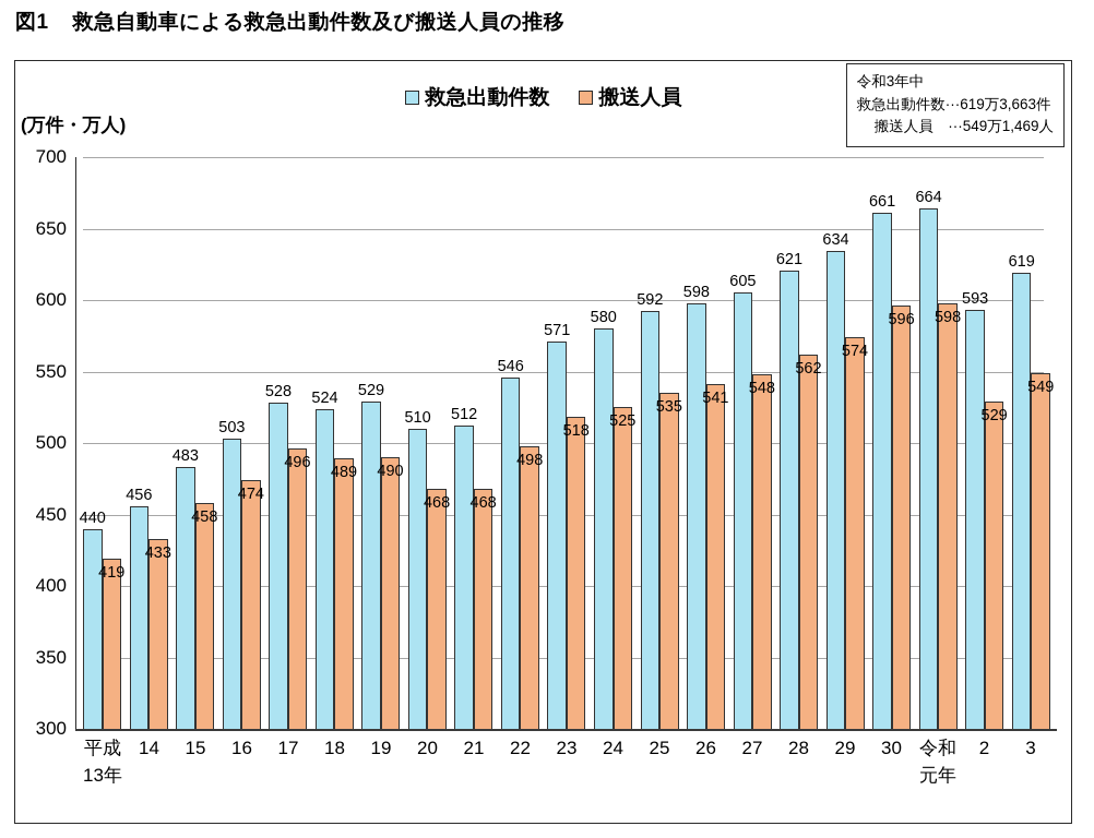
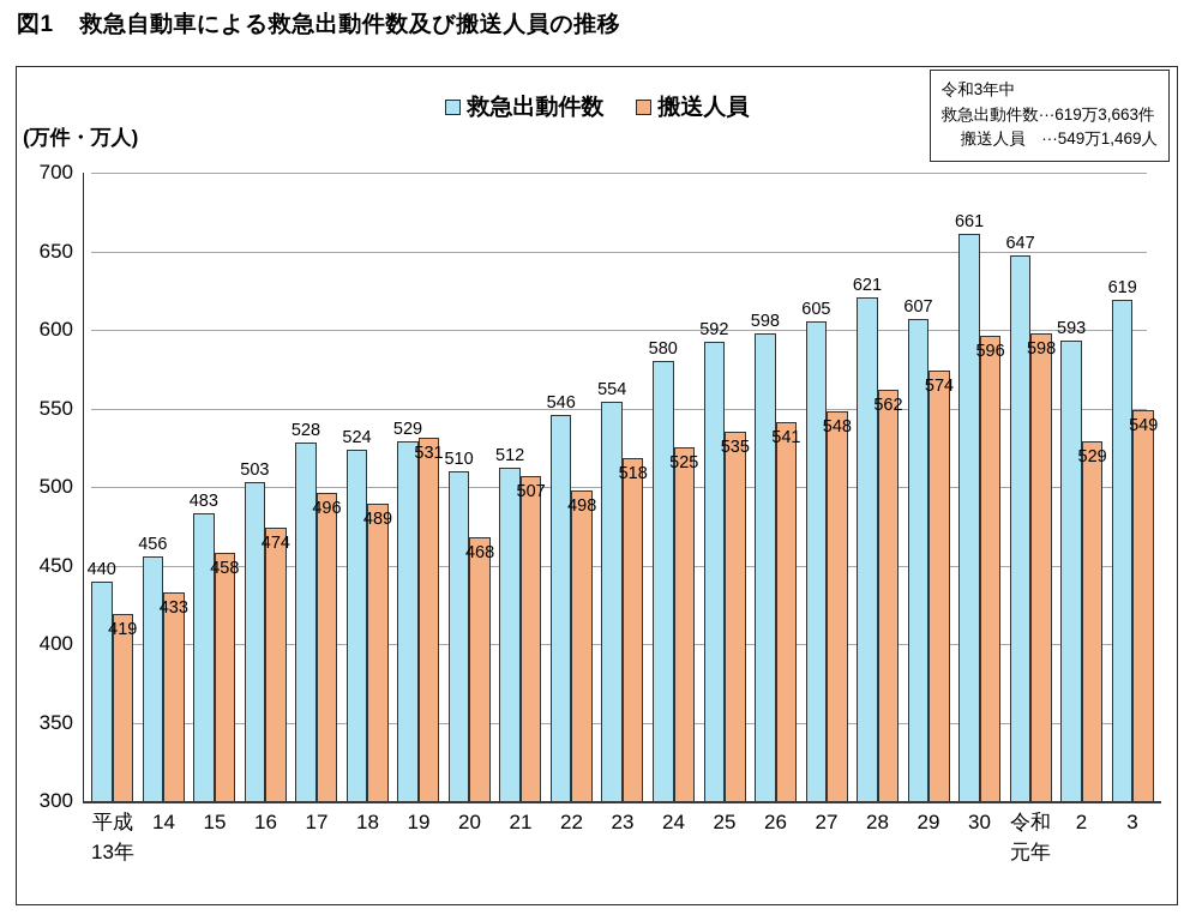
搬送人員/19: 490 -> 531
搬送人員/21: 468 -> 507
救急出動件数/23: 571 -> 554
救急出動件数/29: 634 -> 607
救急出動件数/令和元年: 664 -> 647
